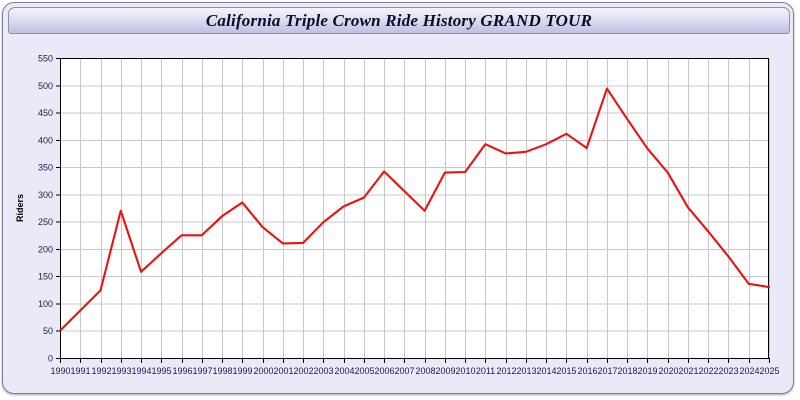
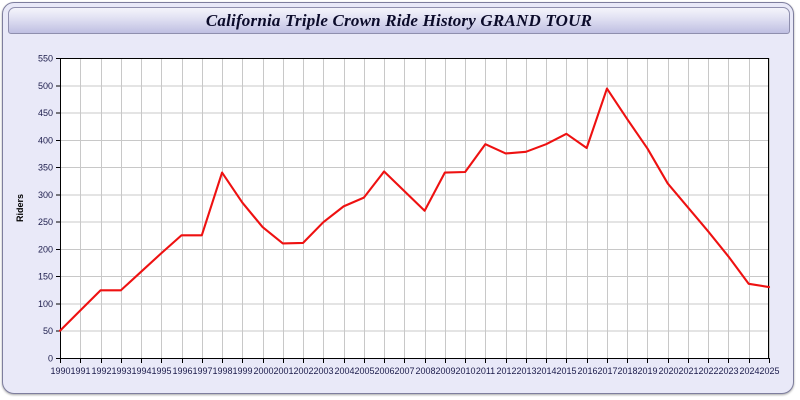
1993: 270 -> 120
1998: 260 -> 340
2020: 340 -> 320
